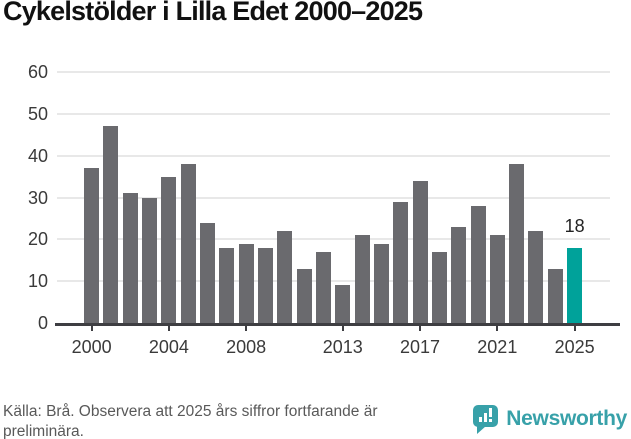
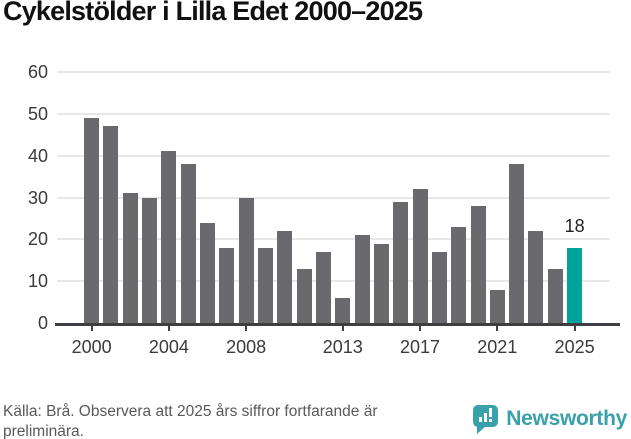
2000: 37 -> 49
2004: 35 -> 41
2008: 19 -> 30
2013: 9 -> 6
2017: 34 -> 32
2021: 21 -> 8
